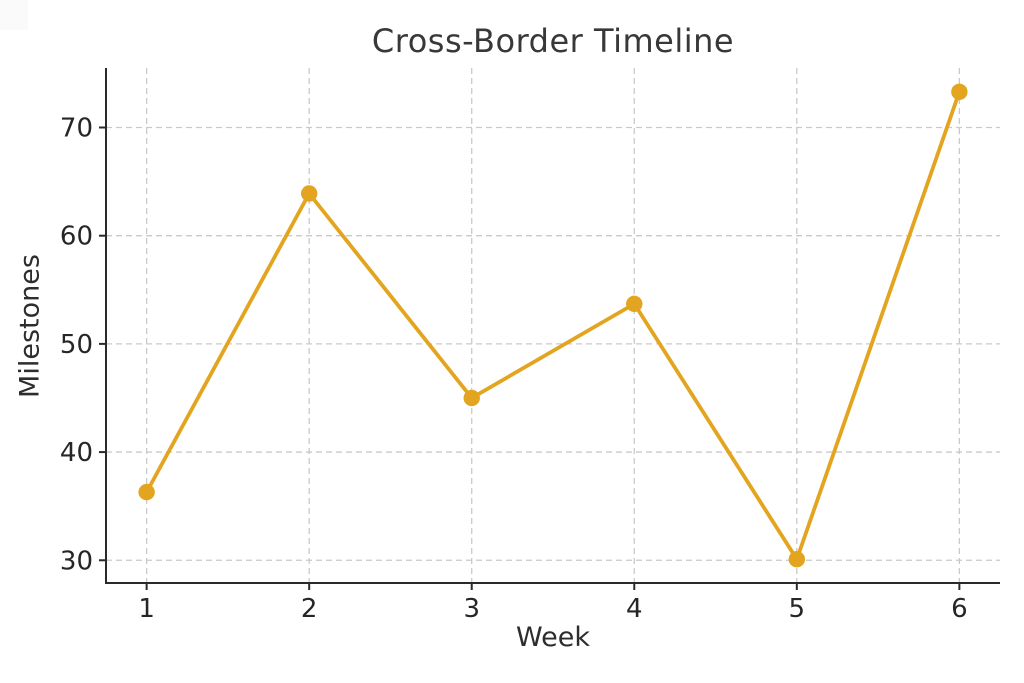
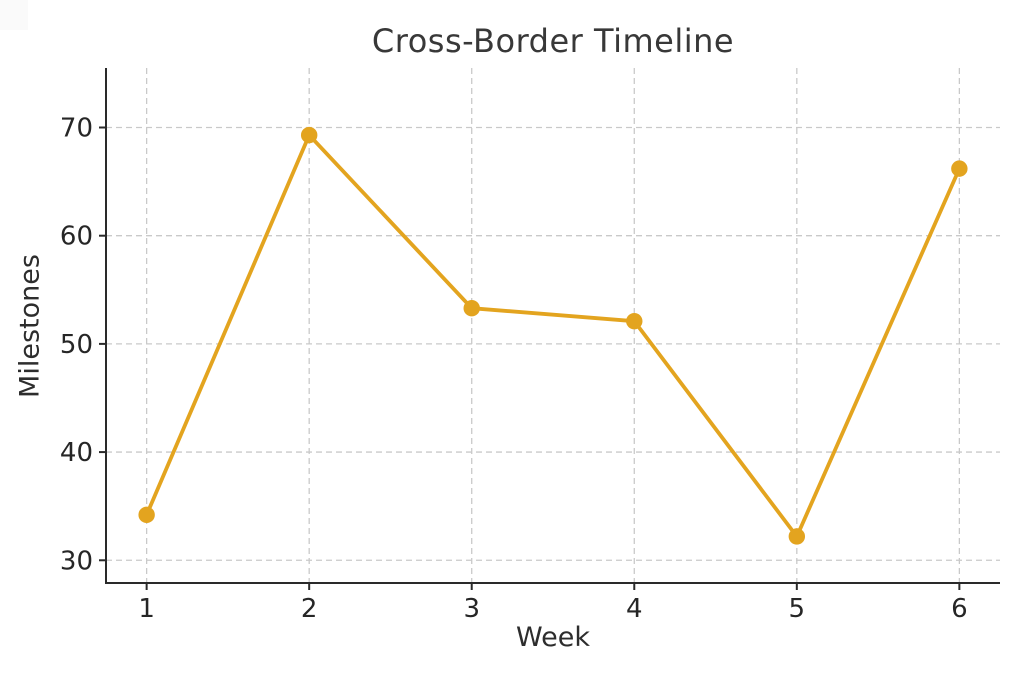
1: 36.3 -> 34.2
2: 63.9 -> 69.3
3: 45.0 -> 53.3
4: 53.7 -> 52.1
5: 30.1 -> 32.2
6: 73.3 -> 66.2
